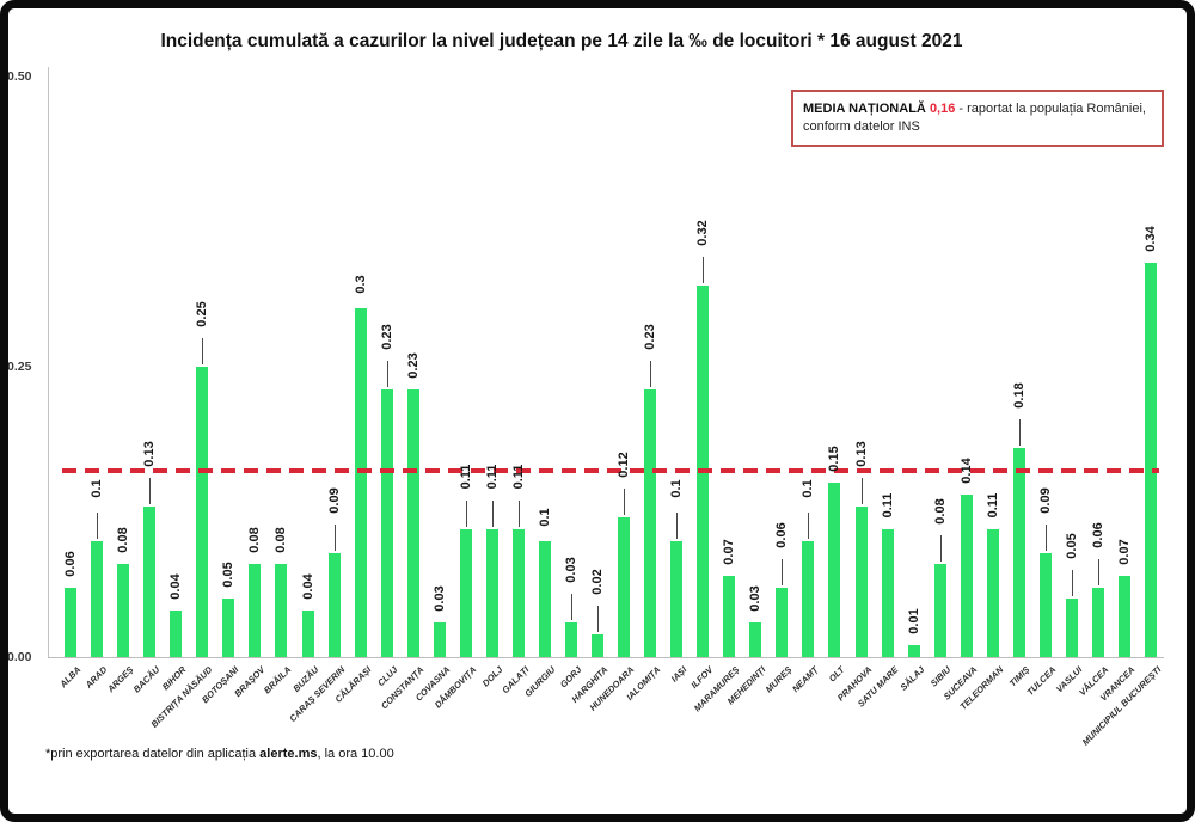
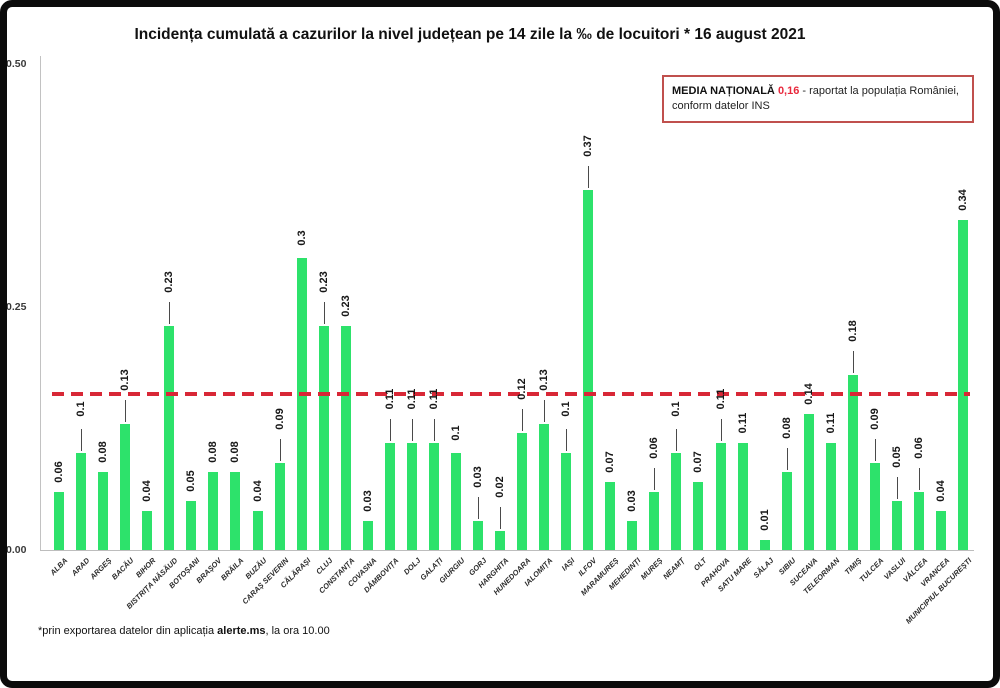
BISTRIȚA NĂSĂUD: 0.25 -> 0.23
IALOMIȚA: 0.23 -> 0.13
ILFOV: 0.32 -> 0.37
OLT: 0.15 -> 0.07
PRAHOVA: 0.13 -> 0.11
VRANCEA: 0.07 -> 0.04
